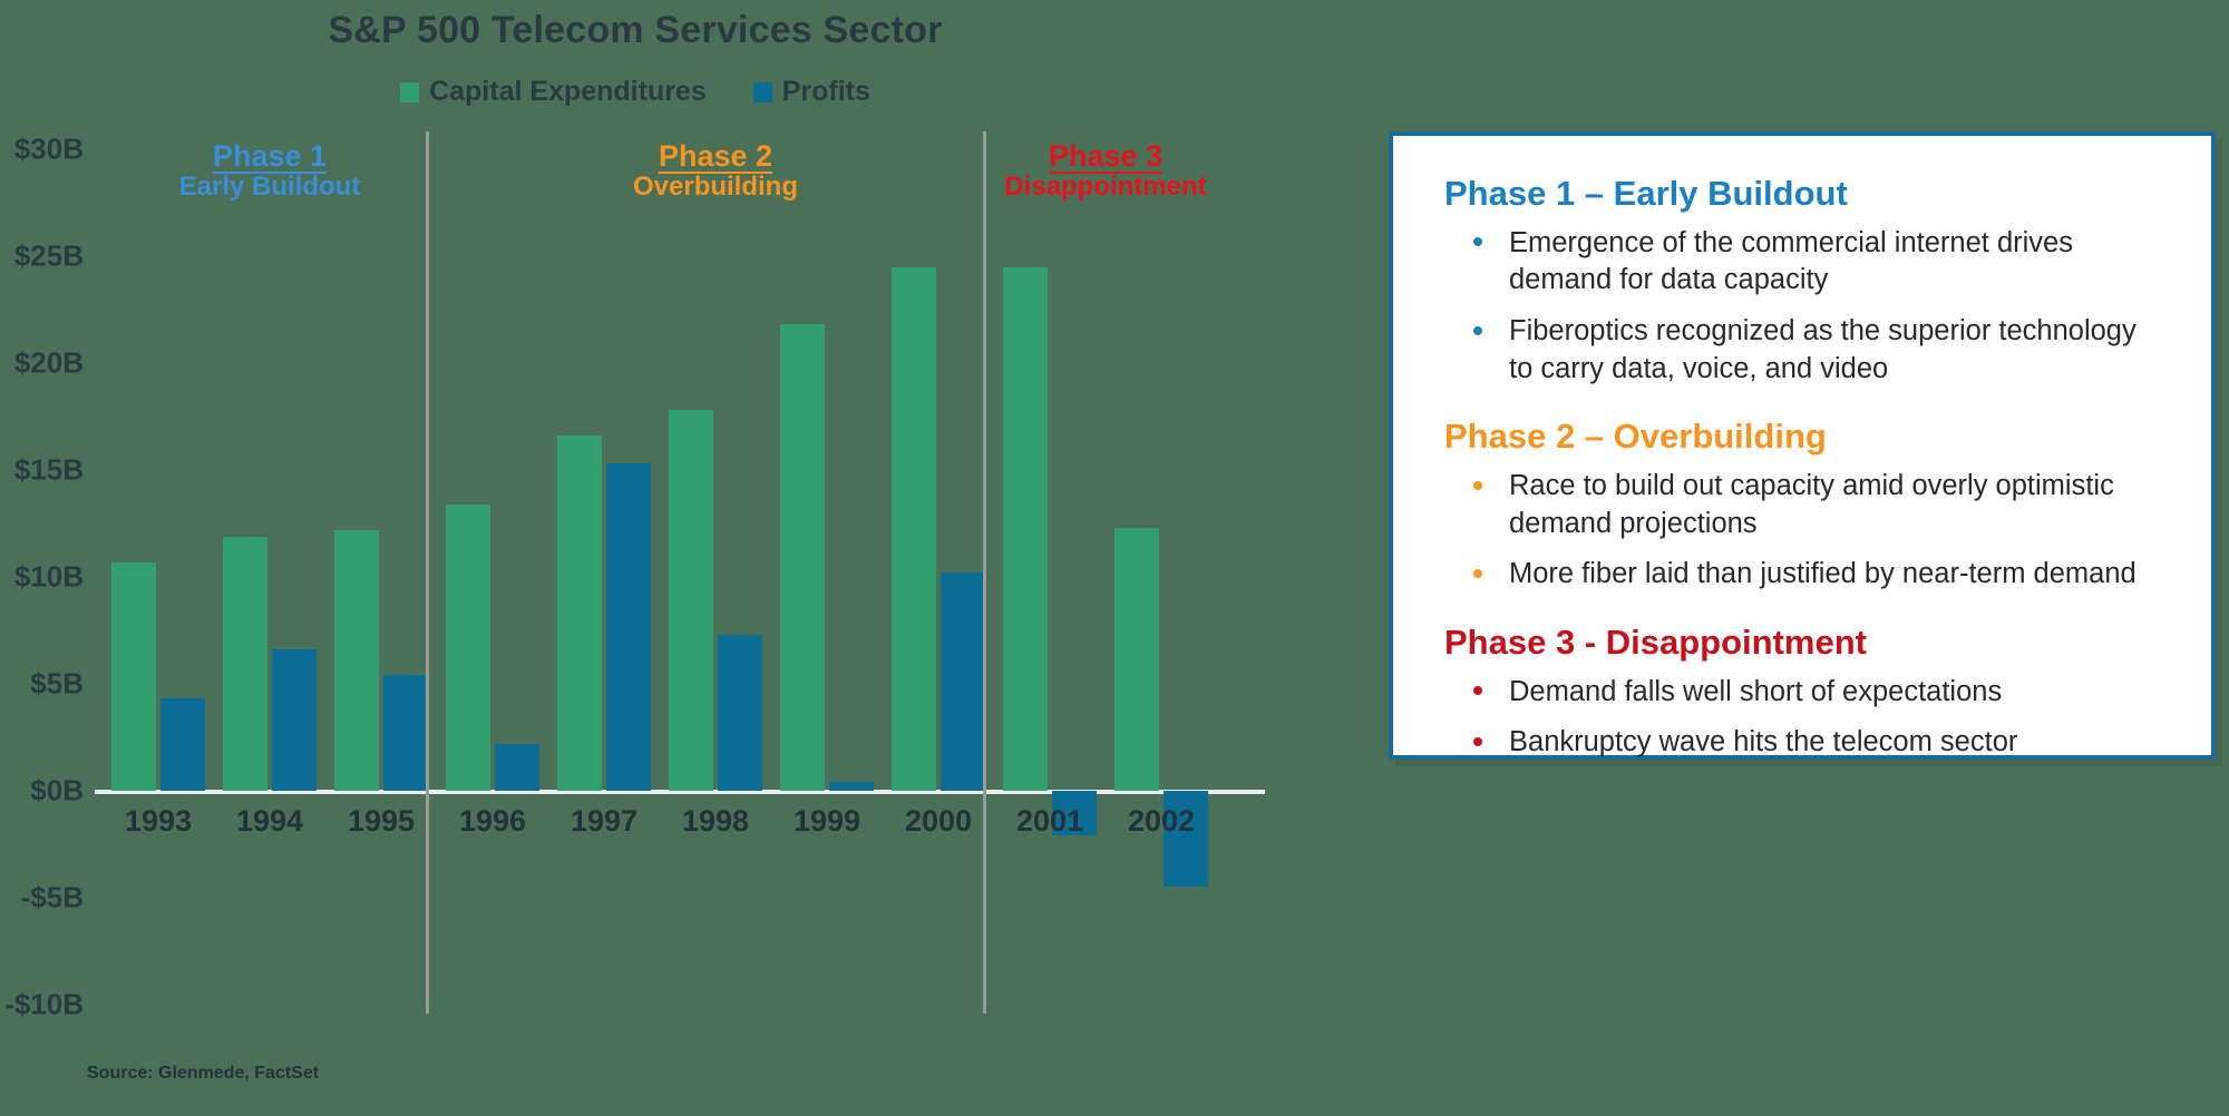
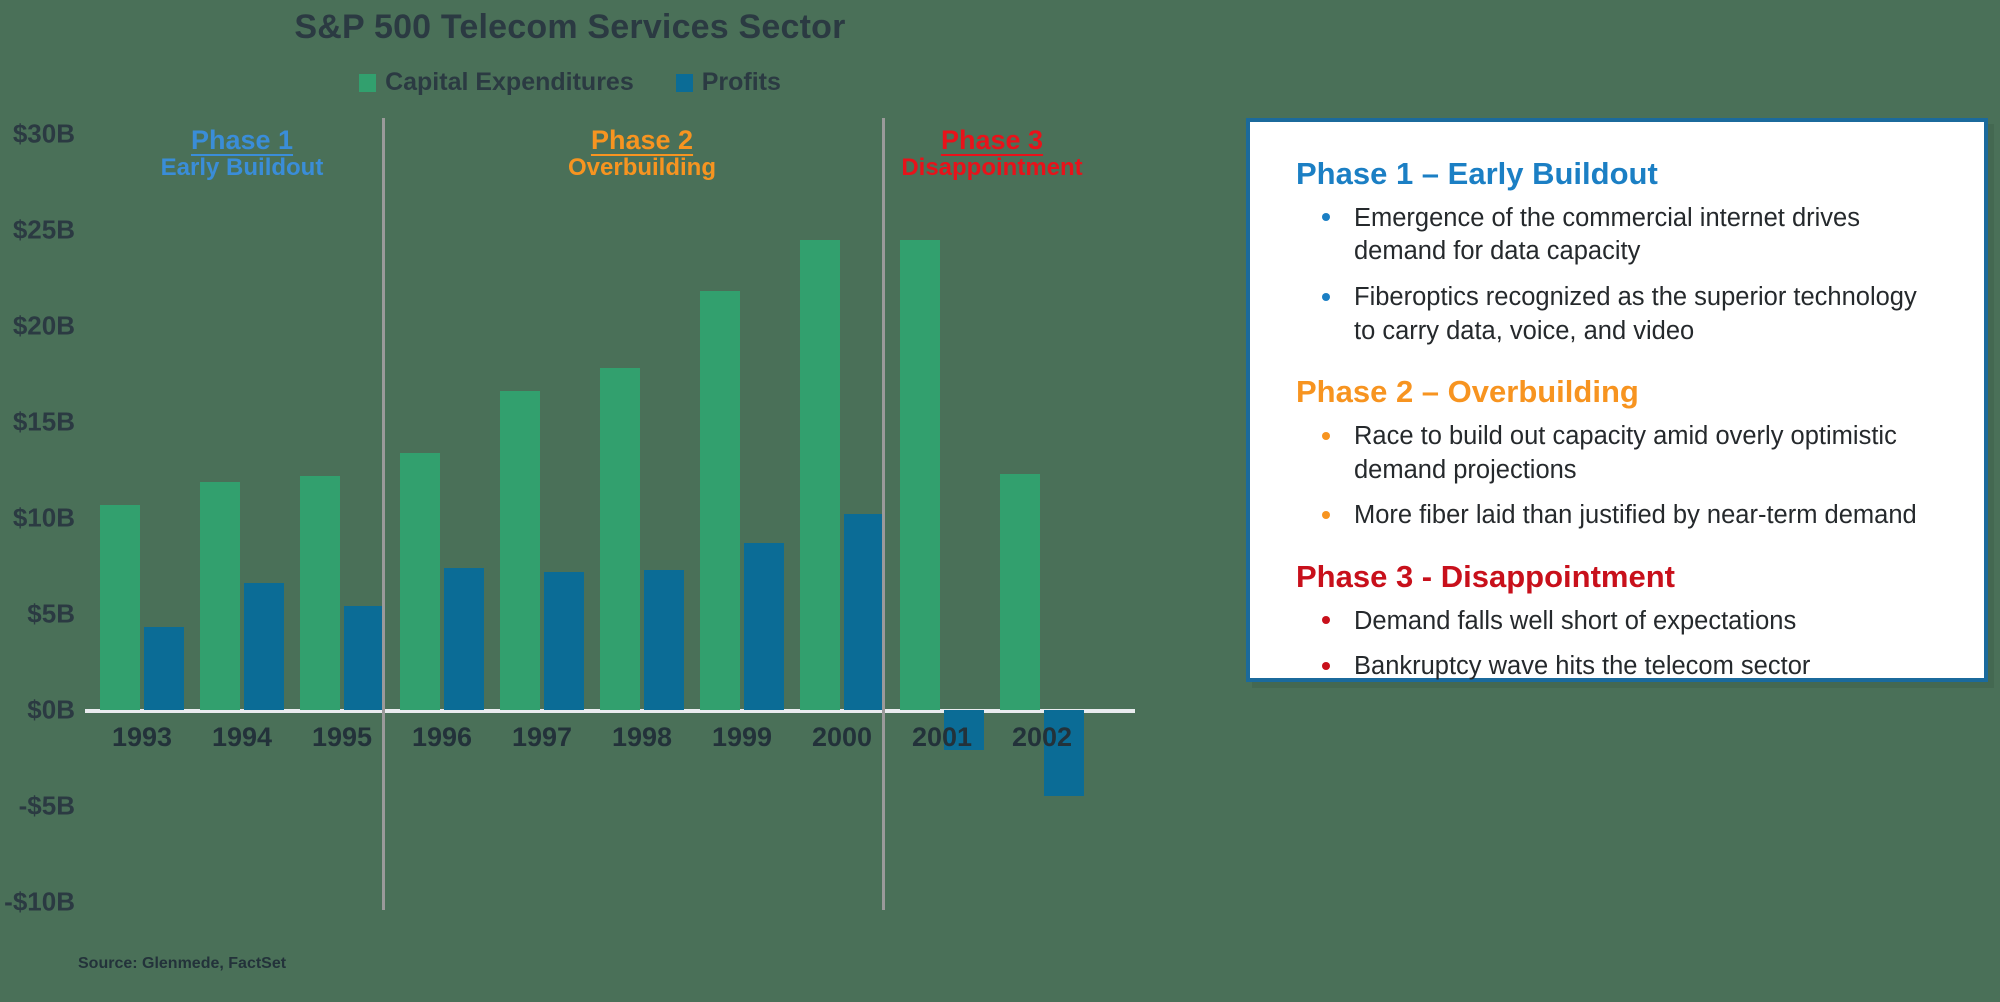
Profits/1996: $2.2B -> $7.4B
Profits/1997: $15.3B -> $7.2B
Profits/1999: $0.4B -> $8.7B
